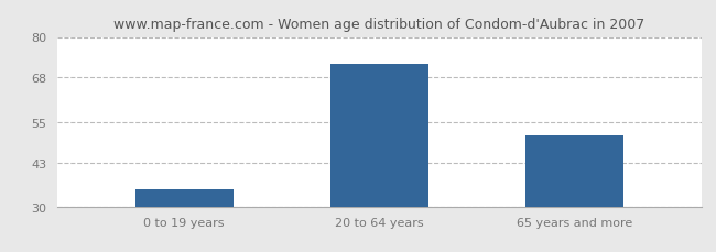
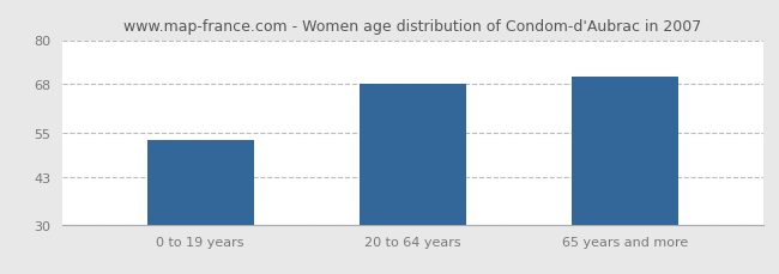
0 to 19 years: 35 -> 53
20 to 64 years: 72 -> 68
65 years and more: 51 -> 70
